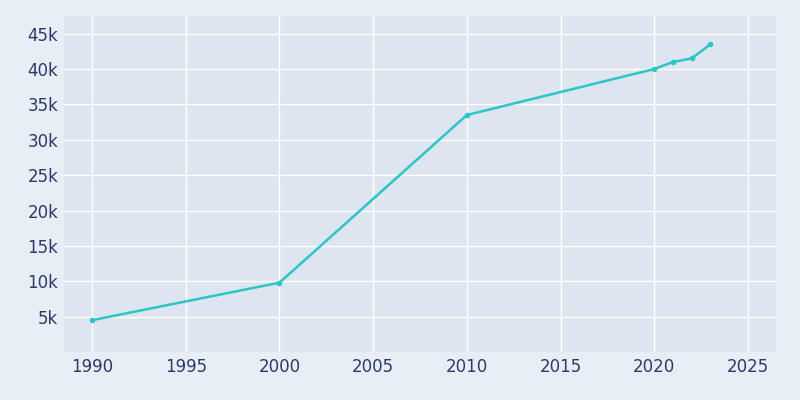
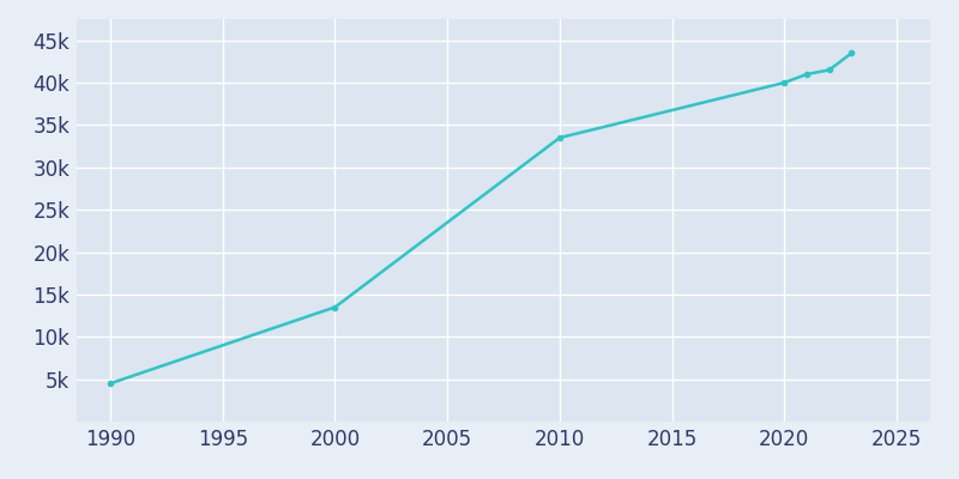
2000: 9.8k -> 13.5k
